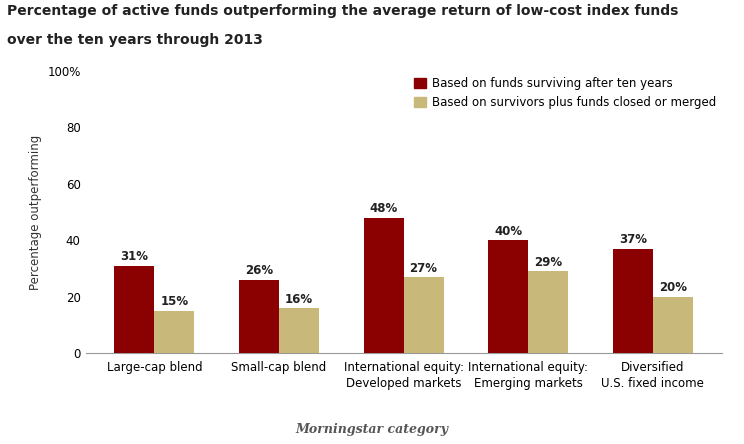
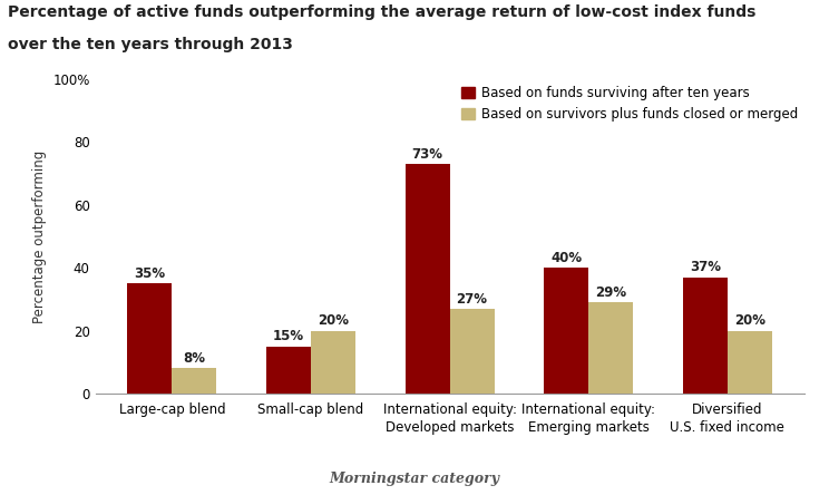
Based on funds surviving after ten years/Large-cap blend: 31% -> 35%
Based on survivors plus funds closed or merged/Large-cap blend: 15% -> 8%
Based on funds surviving after ten years/Small-cap blend: 26% -> 15%
Based on survivors plus funds closed or merged/Small-cap blend: 16% -> 20%
Based on funds surviving after ten years/International equity: Developed markets: 48% -> 73%
